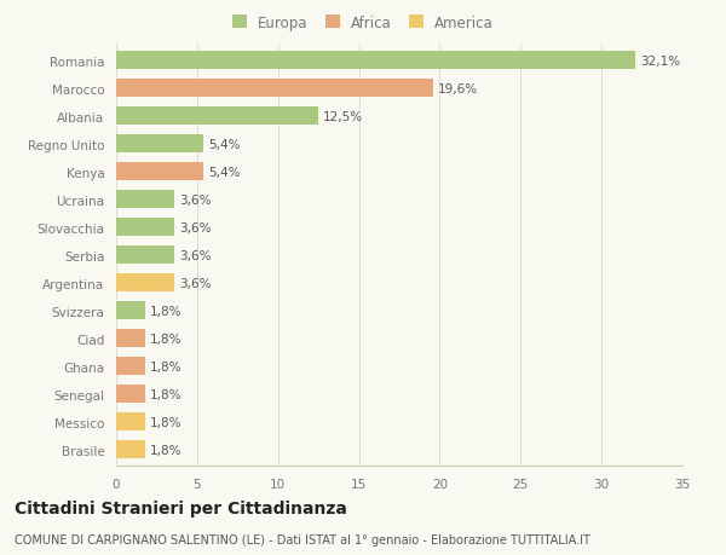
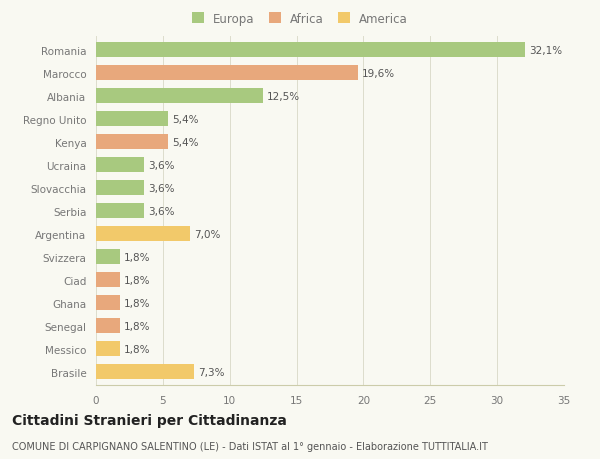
Argentina: 3,6% -> 7,0%
Brasile: 1,8% -> 7,3%
